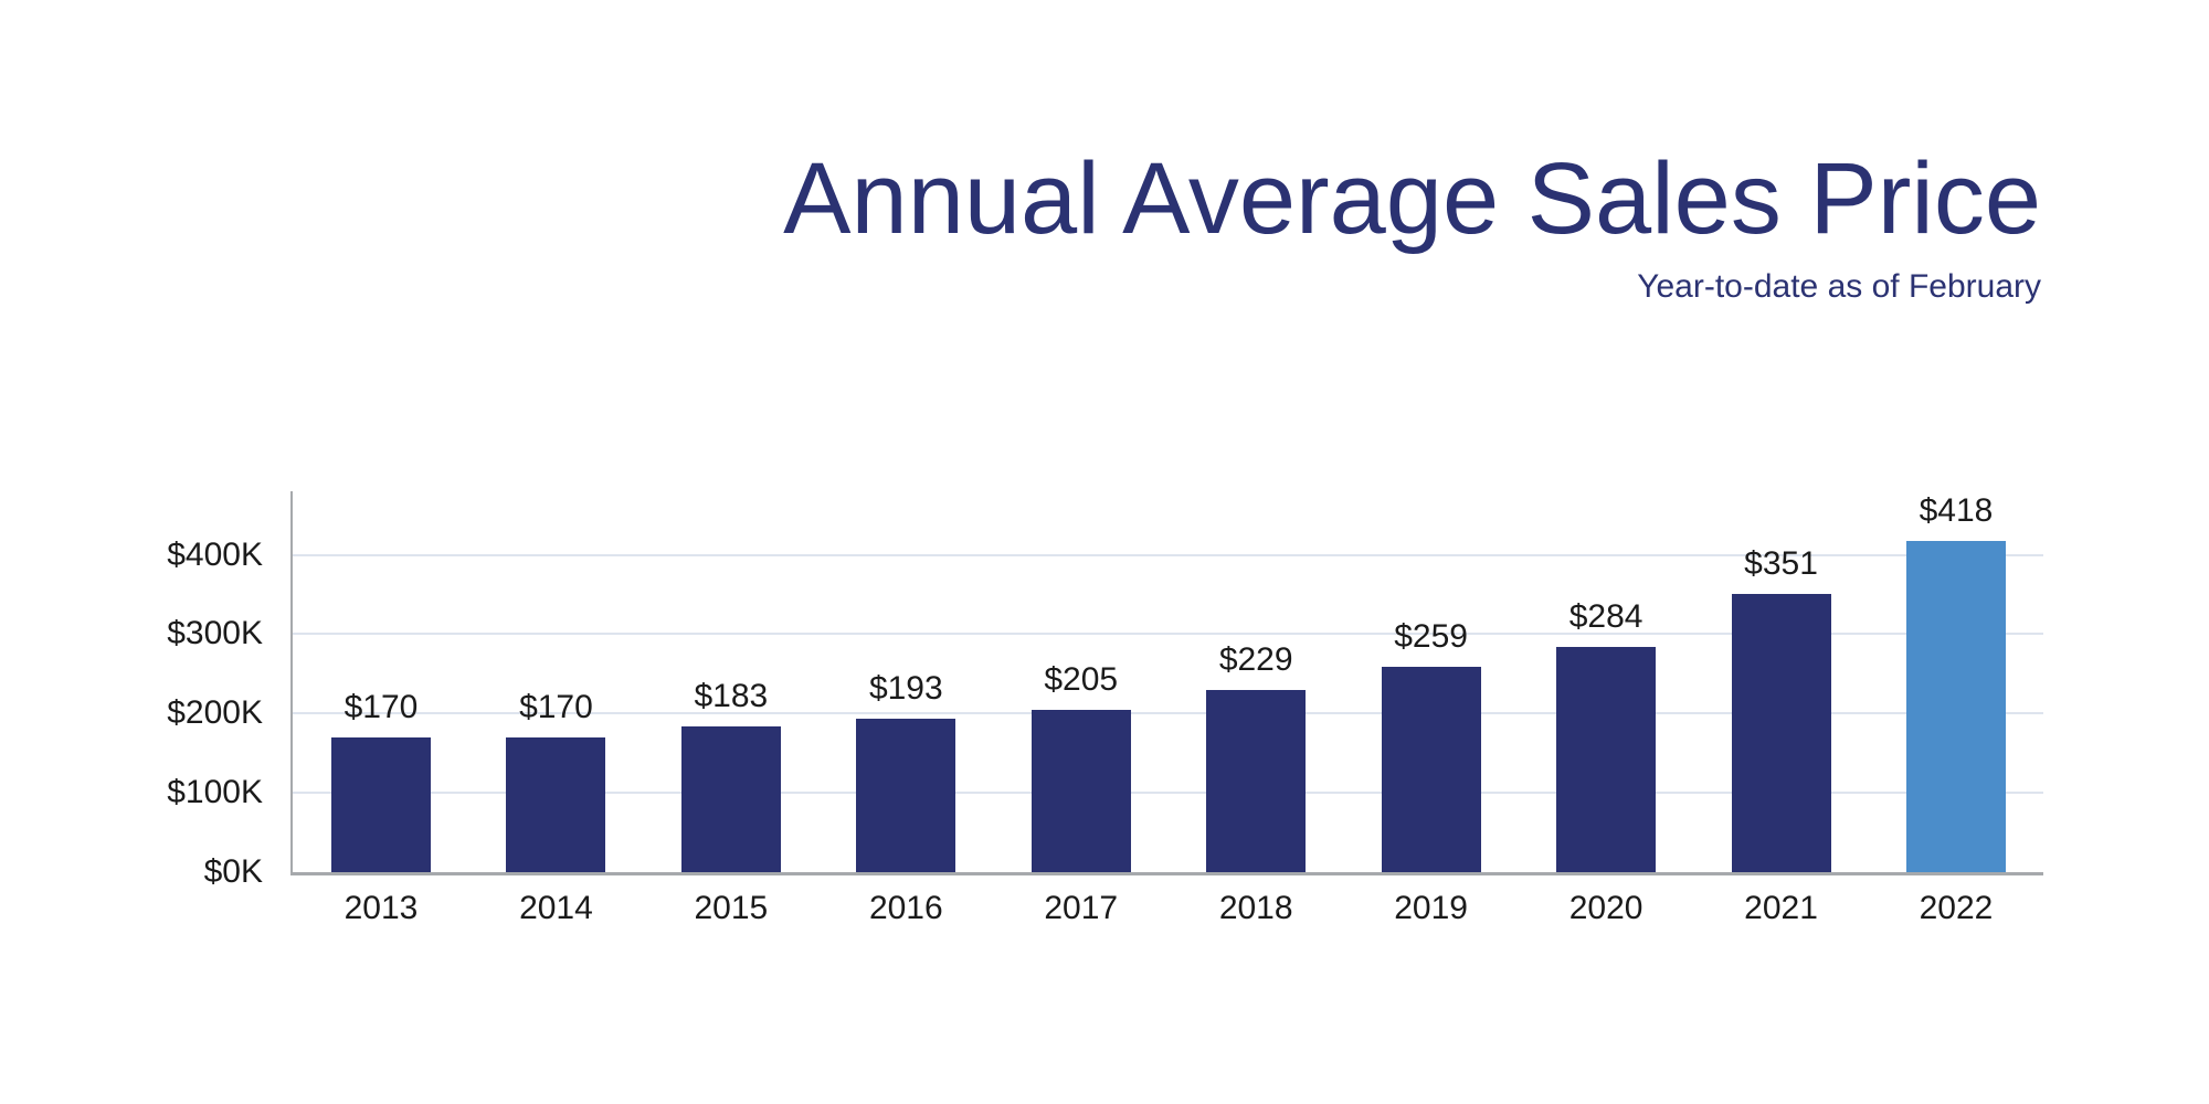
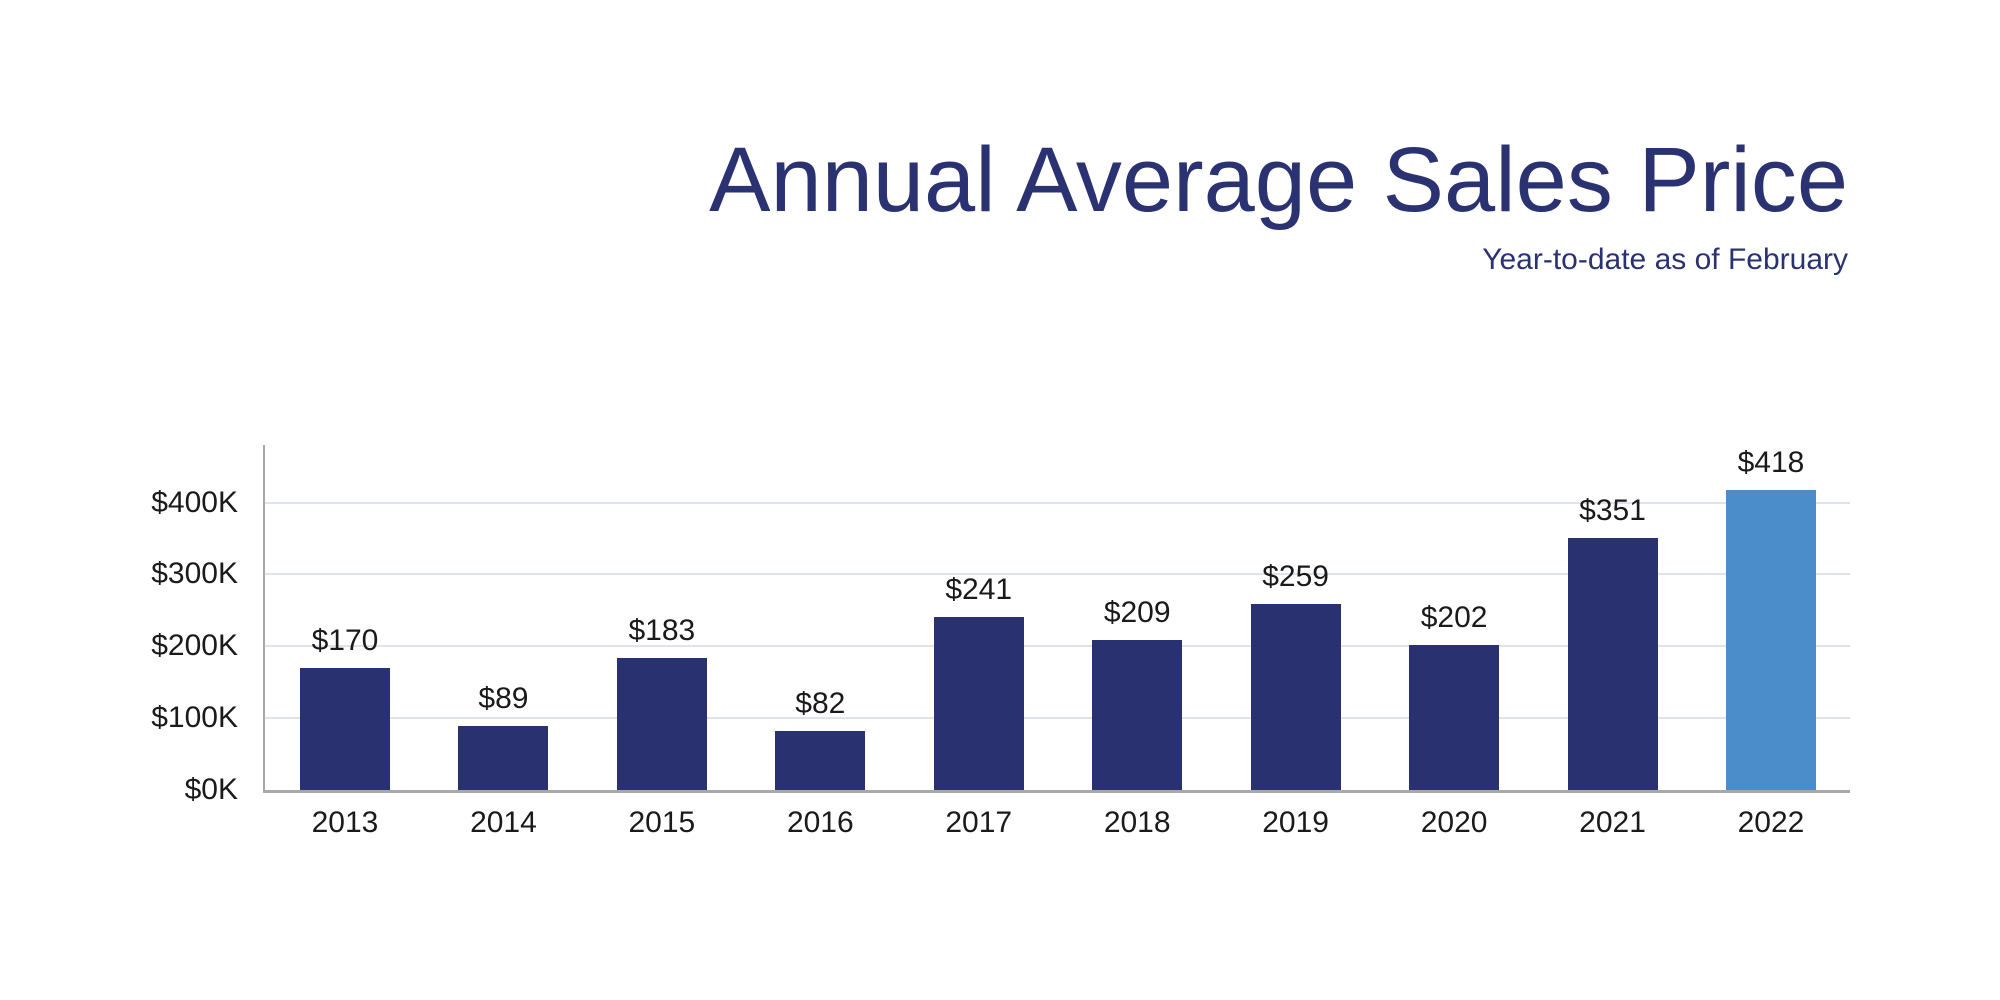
2014: $170 -> $89
2016: $193 -> $82
2017: $205 -> $241
2018: $229 -> $209
2020: $284 -> $202
